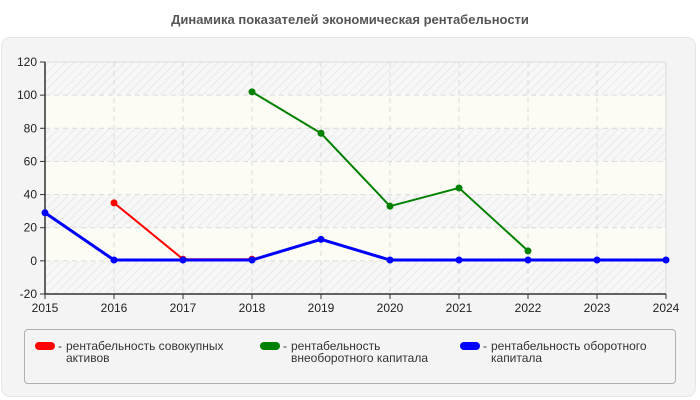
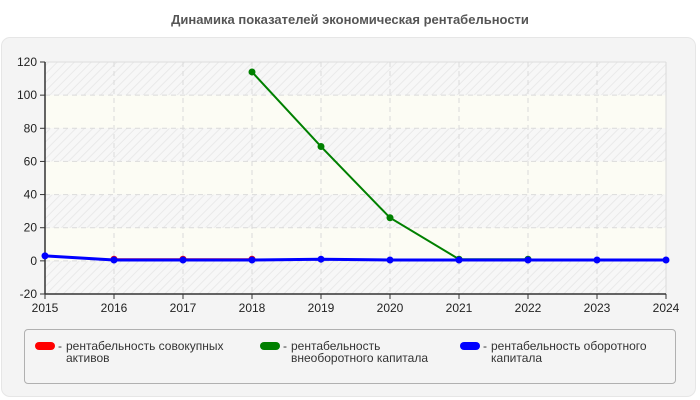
рентабельность оборотного капитала/2015: 29 -> 3
рентабельность совокупных активов/2016: 35 -> 1
рентабельность внеоборотного капитала/2018: 102 -> 114
рентабельность внеоборотного капитала/2019: 77 -> 69
рентабельность оборотного капитала/2019: 13 -> 1
рентабельность внеоборотного капитала/2020: 33 -> 26
рентабельность внеоборотного капитала/2021: 44 -> 1
рентабельность внеоборотного капитала/2022: 6 -> 1
